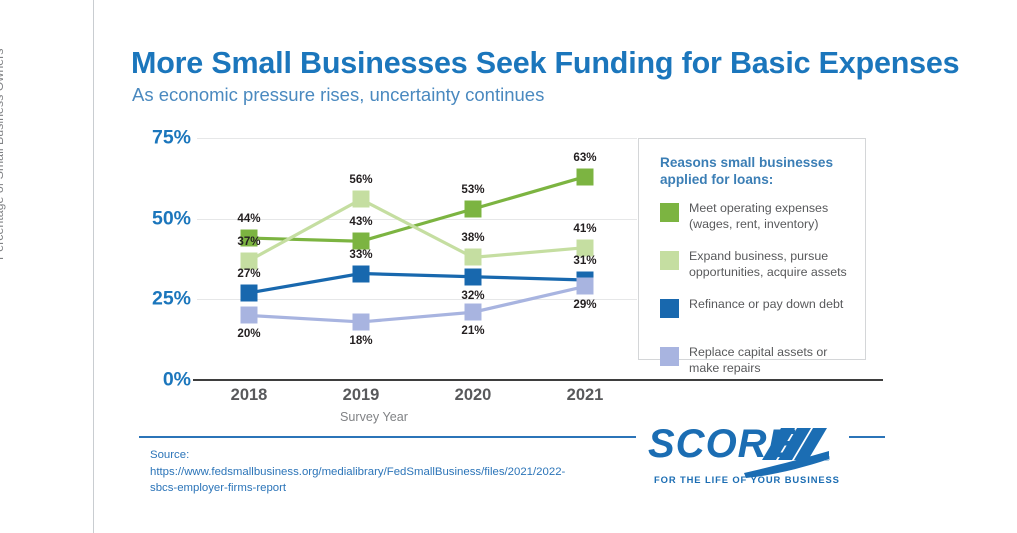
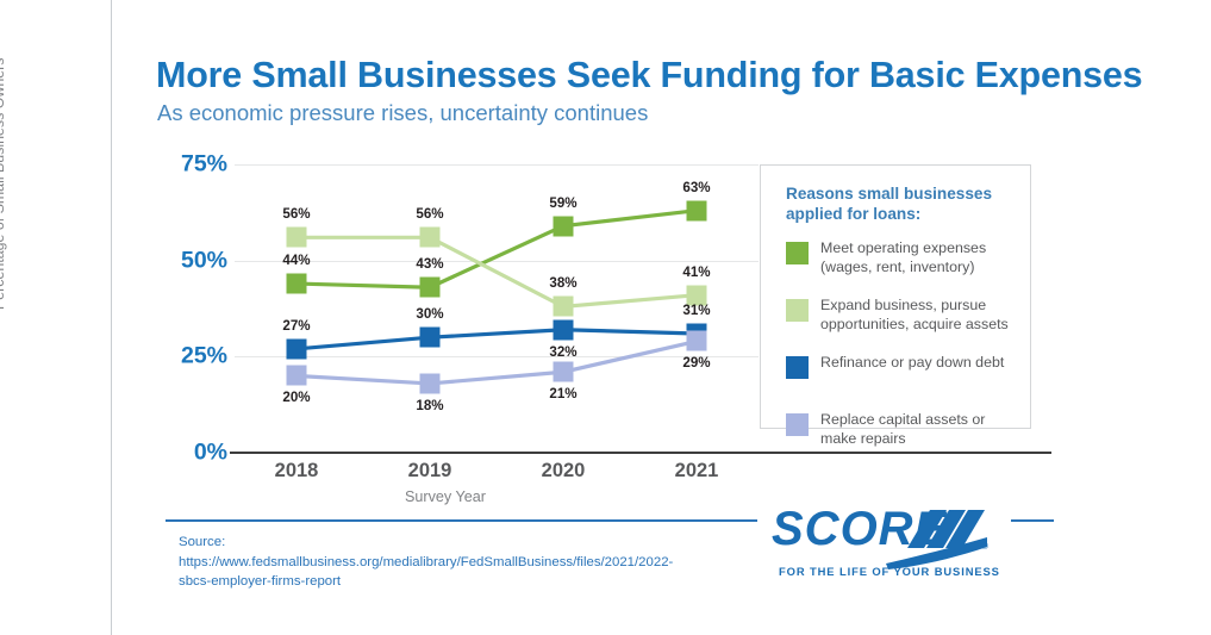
Expand business, pursue opportunities, acquire assets/2018: 37% -> 56%
Refinance or pay down debt/2019: 33% -> 30%
Meet operating expenses (wages, rent, inventory)/2020: 53% -> 59%
